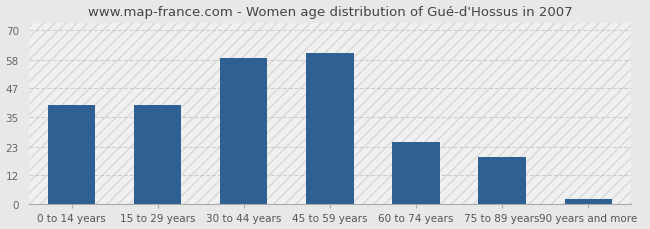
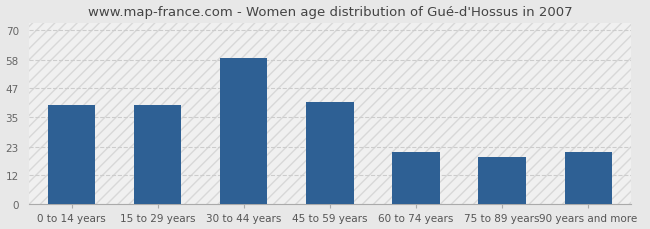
45 to 59 years: 61 -> 41
60 to 74 years: 25 -> 21
90 years and more: 2 -> 21
